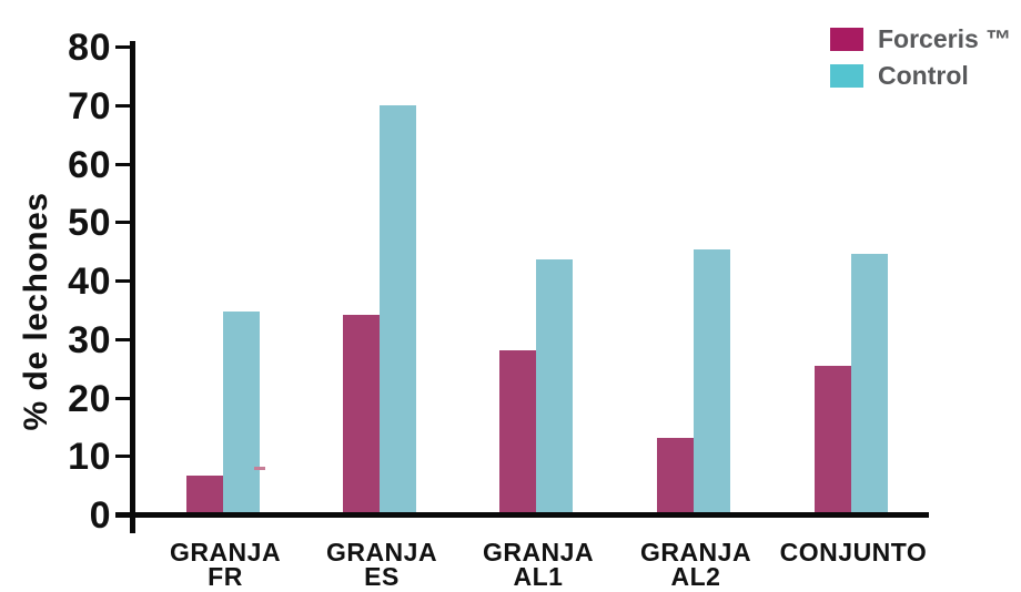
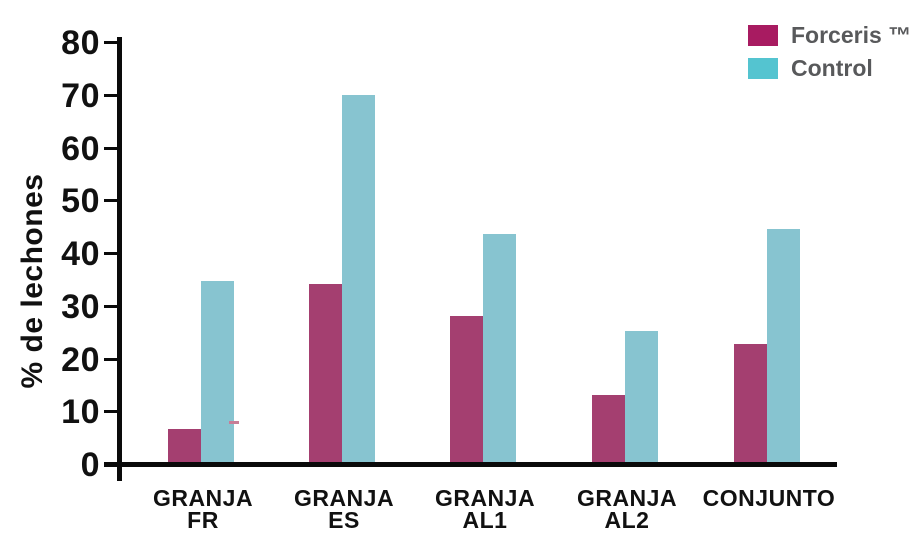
Control/GRANJA AL2: 45 -> 25
Forceris ™/CONJUNTO: 25 -> 22
